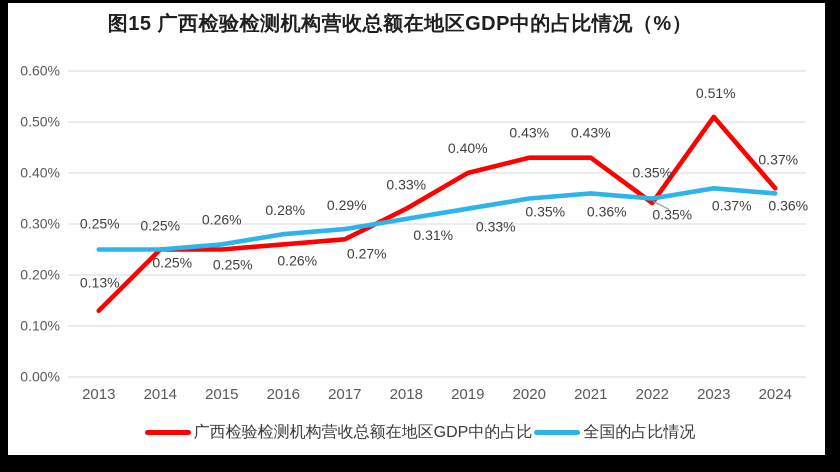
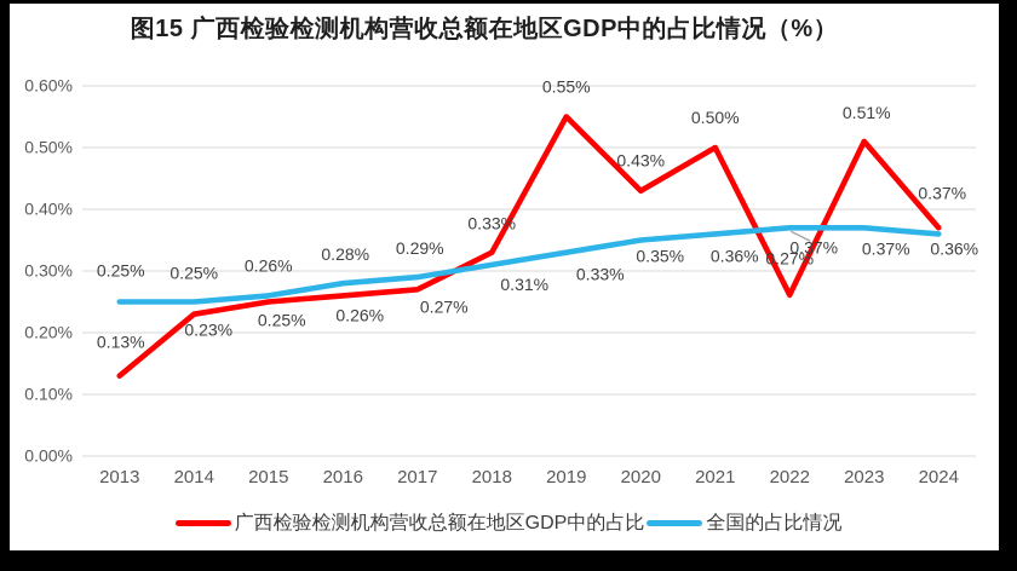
广西检验检测机构营收总额在地区GDP中的占比/2014: 0.25% -> 0.23%
广西检验检测机构营收总额在地区GDP中的占比/2019: 0.40% -> 0.55%
广西检验检测机构营收总额在地区GDP中的占比/2021: 0.43% -> 0.50%
广西检验检测机构营收总额在地区GDP中的占比/2022: 0.35% -> 0.27%
全国的占比情况/2022: 0.35% -> 0.37%
